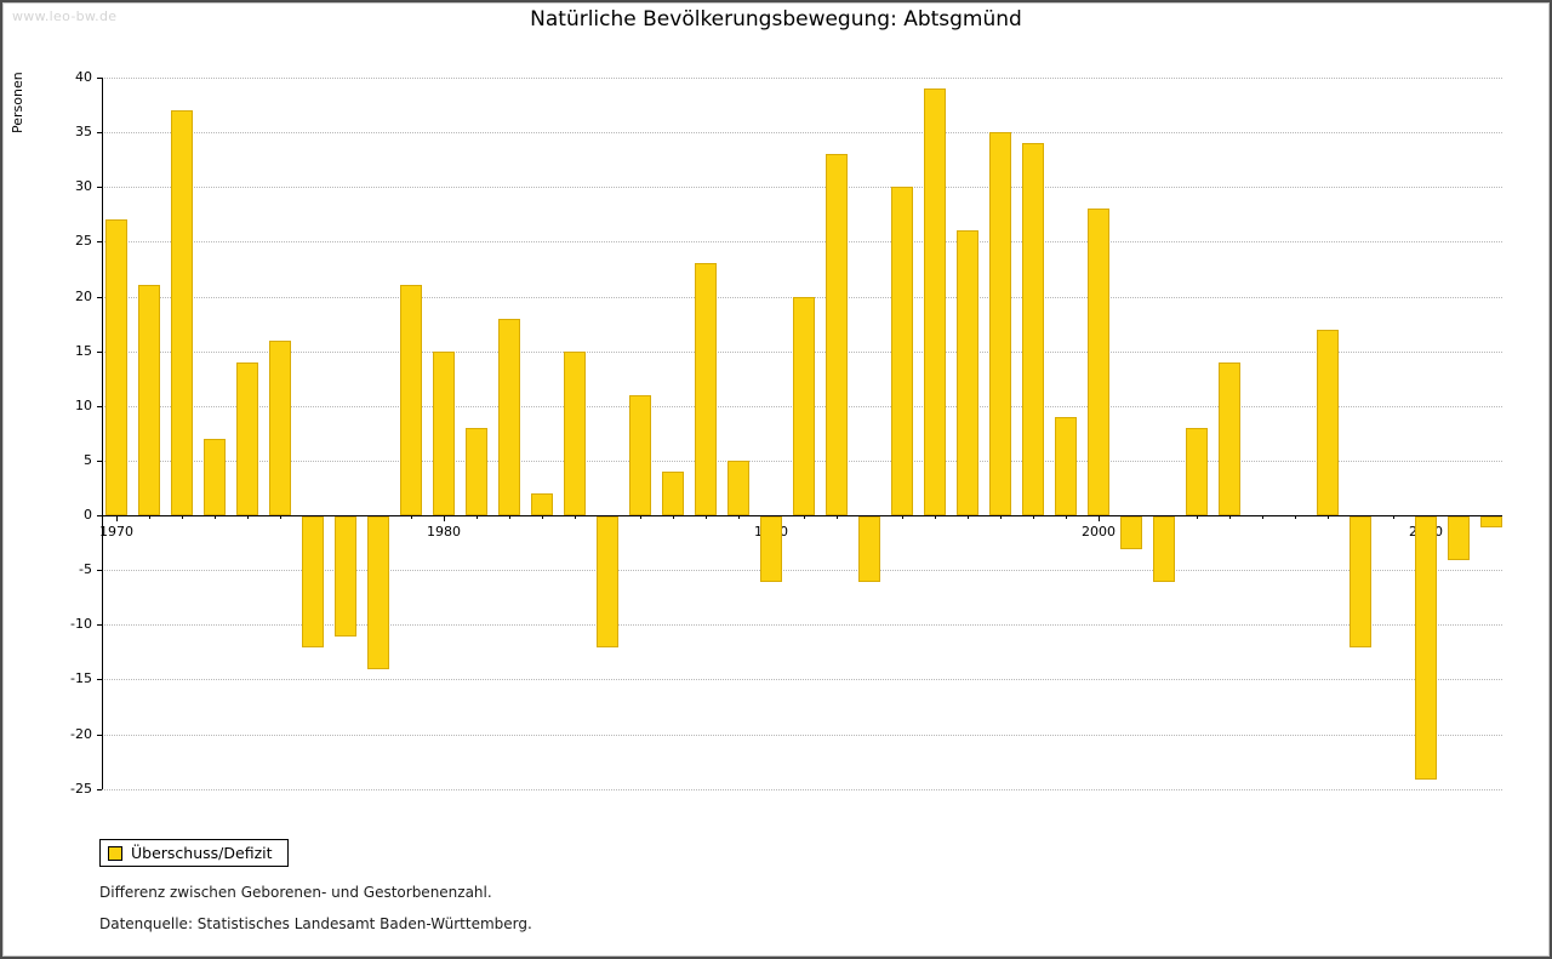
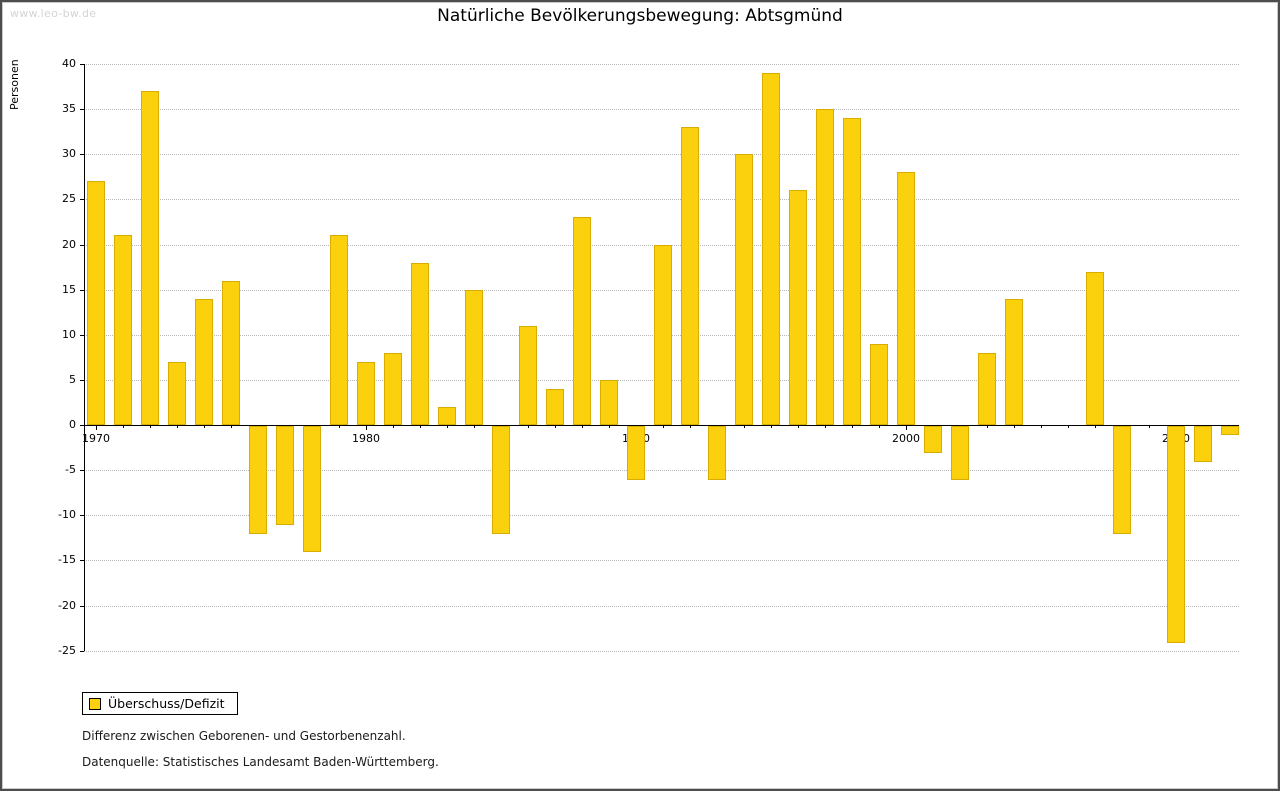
1980: 15 -> 7
